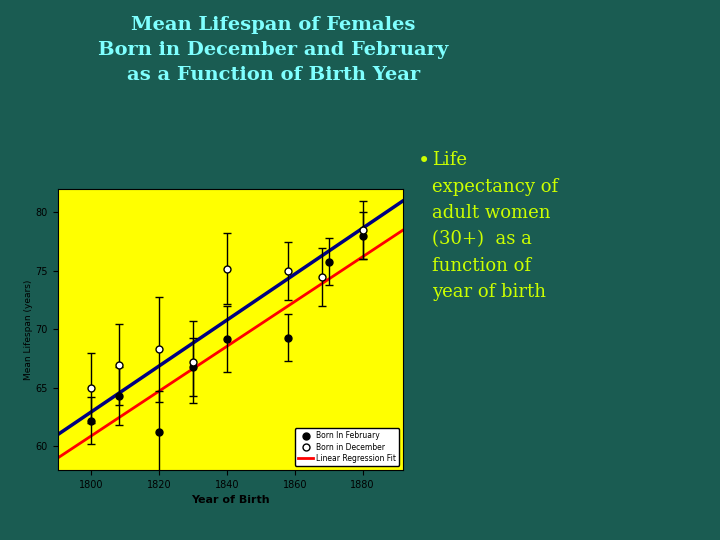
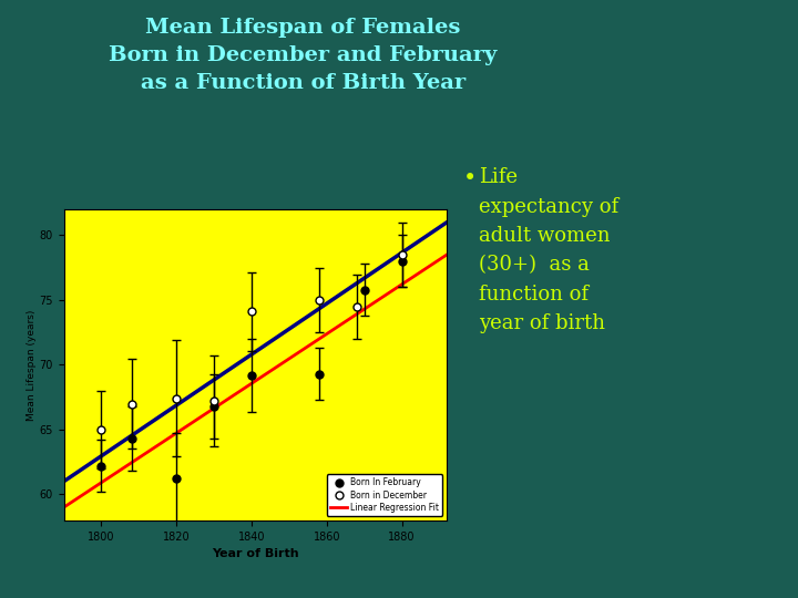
Born in December/1820: 68.3 -> 67.4
Born in December/1840: 75.2 -> 74.1
